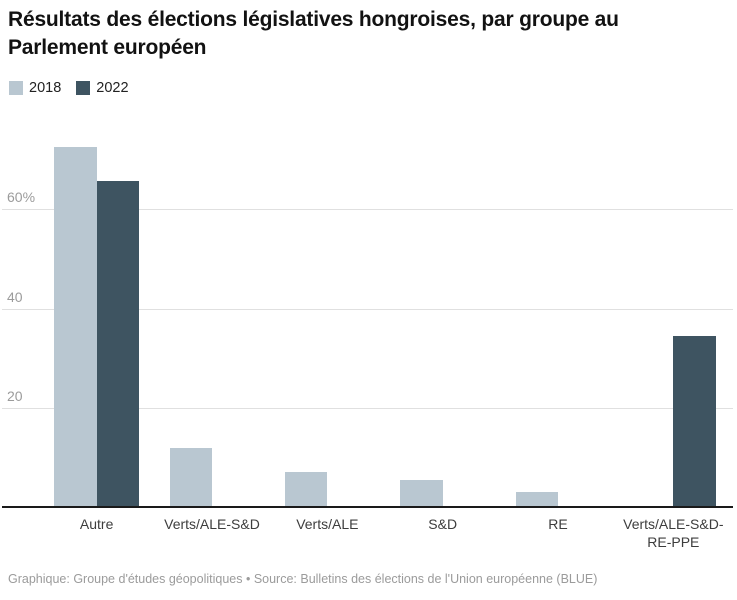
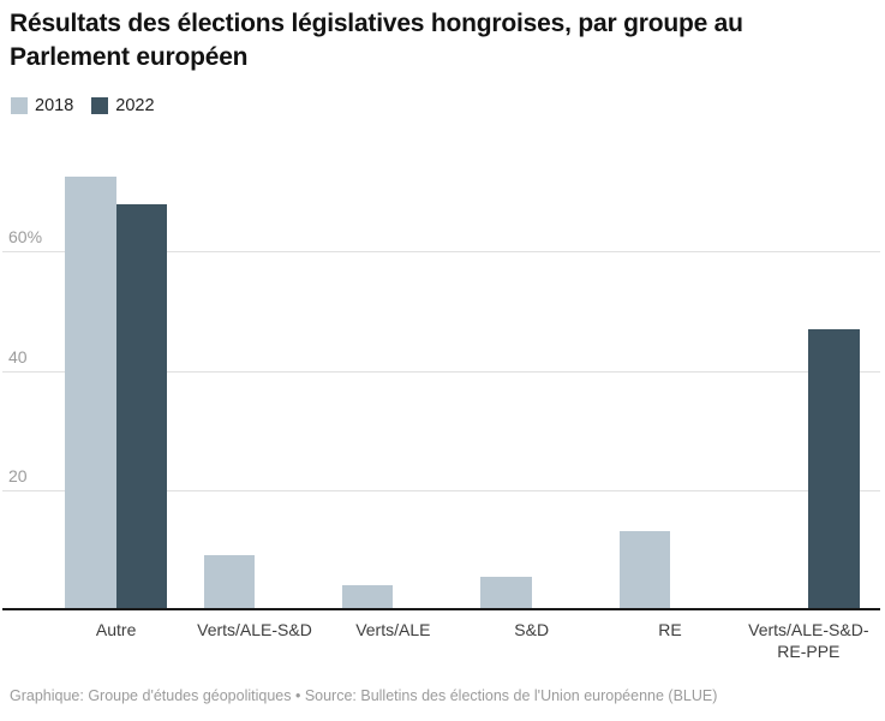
2022/Autre: 66% -> 68%
2018/Verts/ALE-S&D: 12% -> 9%
2018/Verts/ALE: 7% -> 4%
2018/RE: 3% -> 13%
2022/Verts/ALE-S&D-RE-PPE: 34% -> 47%
